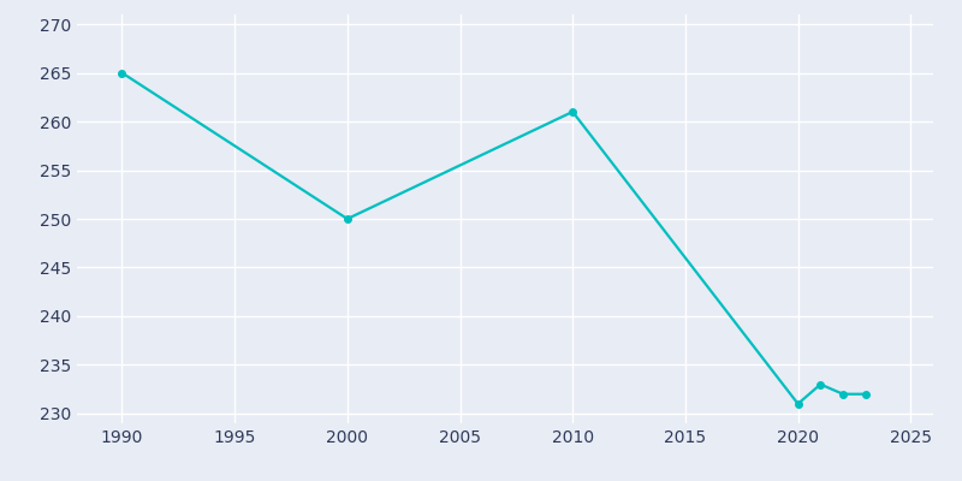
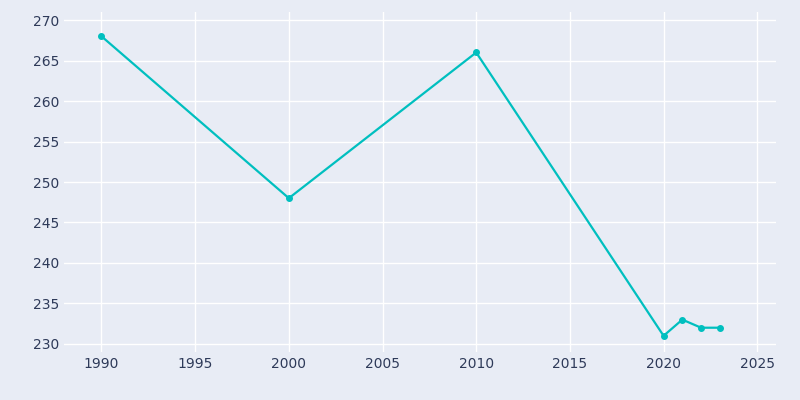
1990: 265 -> 268
2000: 250 -> 248
2010: 261 -> 266
